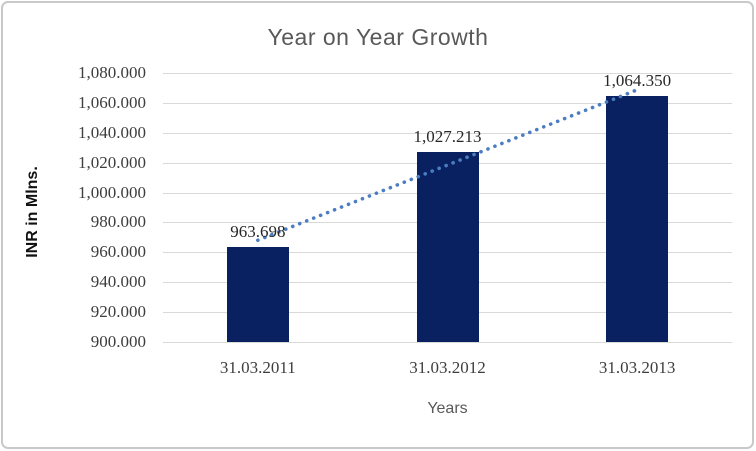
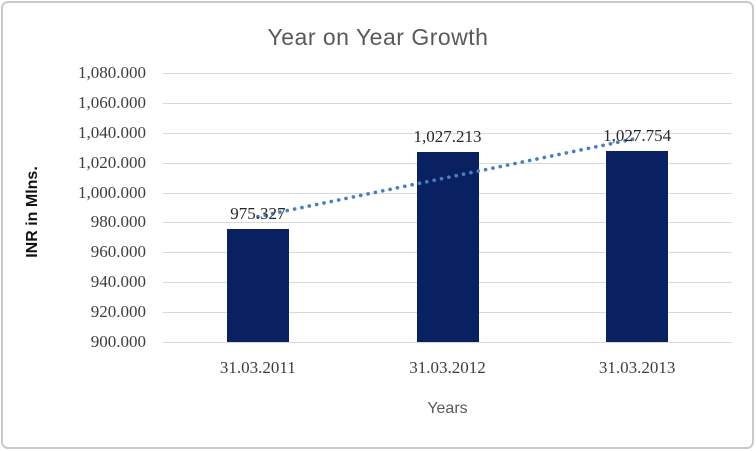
31.03.2011: 963.698 -> 975.327
31.03.2013: 1,064.350 -> 1,027.754
